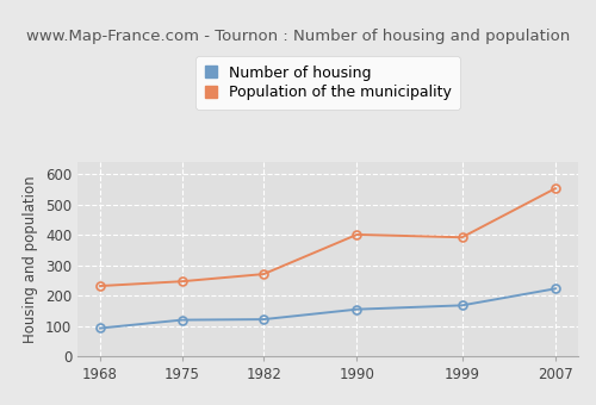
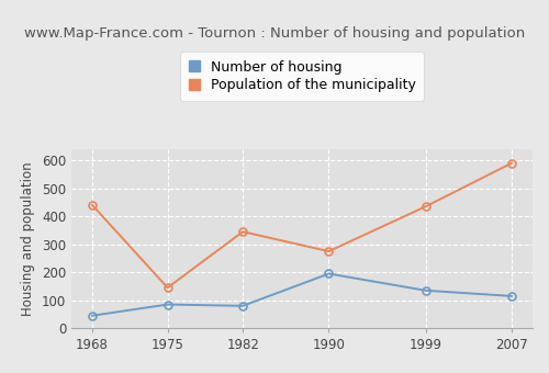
Number of housing/1968: 93 -> 45
Population of the municipality/1968: 232 -> 440
Number of housing/1975: 120 -> 85
Population of the municipality/1975: 247 -> 145
Number of housing/1982: 122 -> 80
Population of the municipality/1982: 271 -> 345
Number of housing/1990: 155 -> 195
Population of the municipality/1990: 401 -> 275
Number of housing/1999: 168 -> 135
Population of the municipality/1999: 392 -> 435
Number of housing/2007: 223 -> 115
Population of the municipality/2007: 553 -> 590
